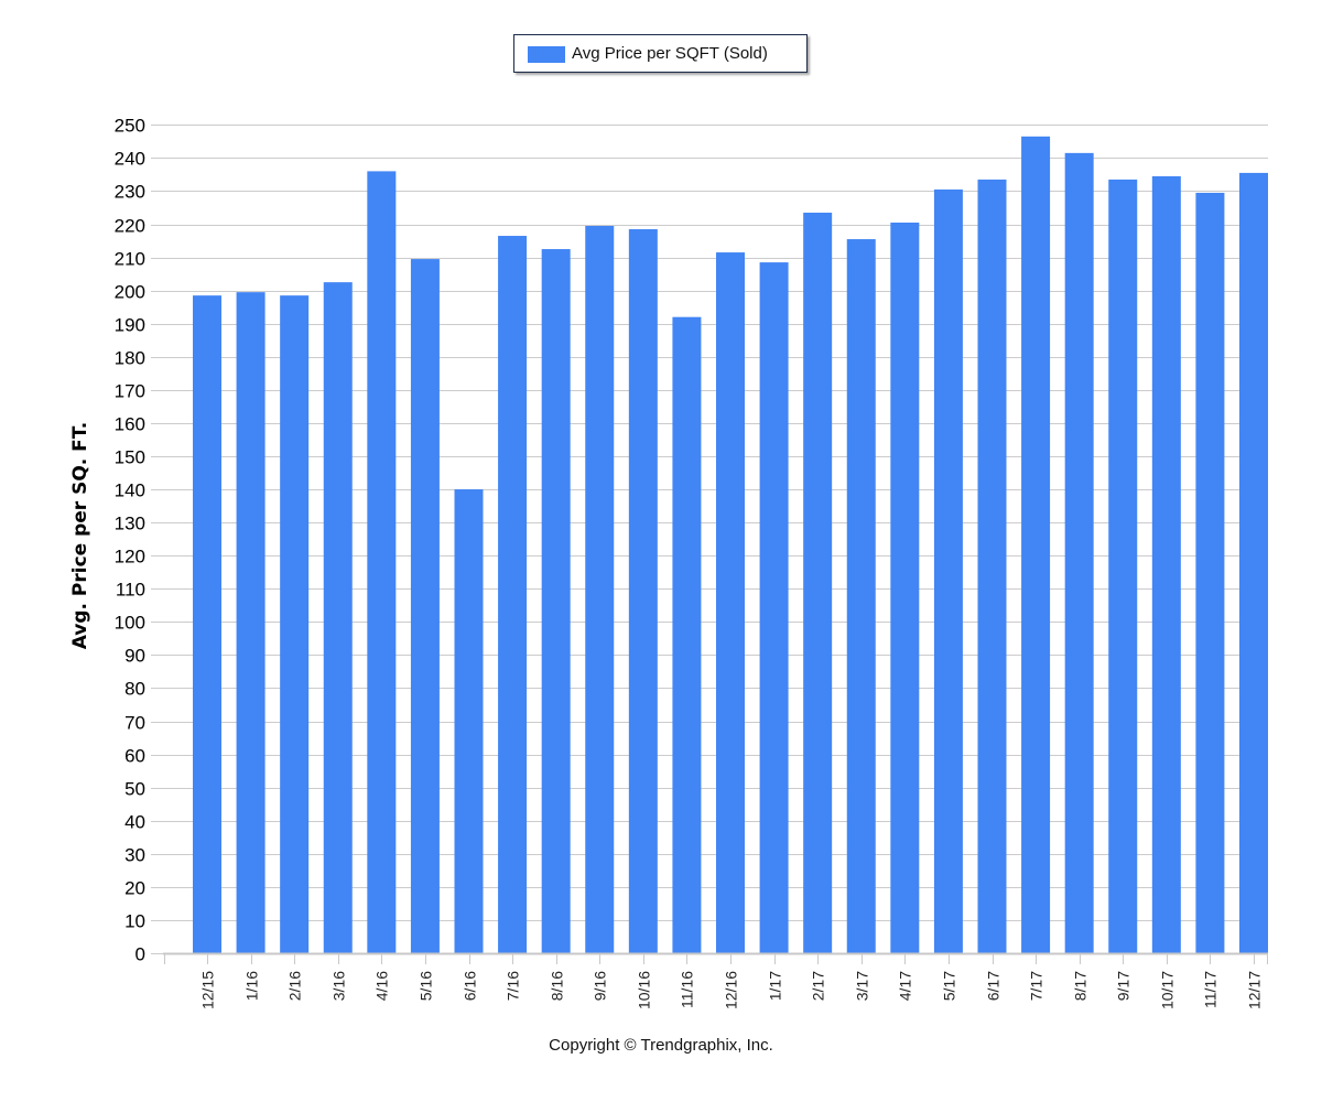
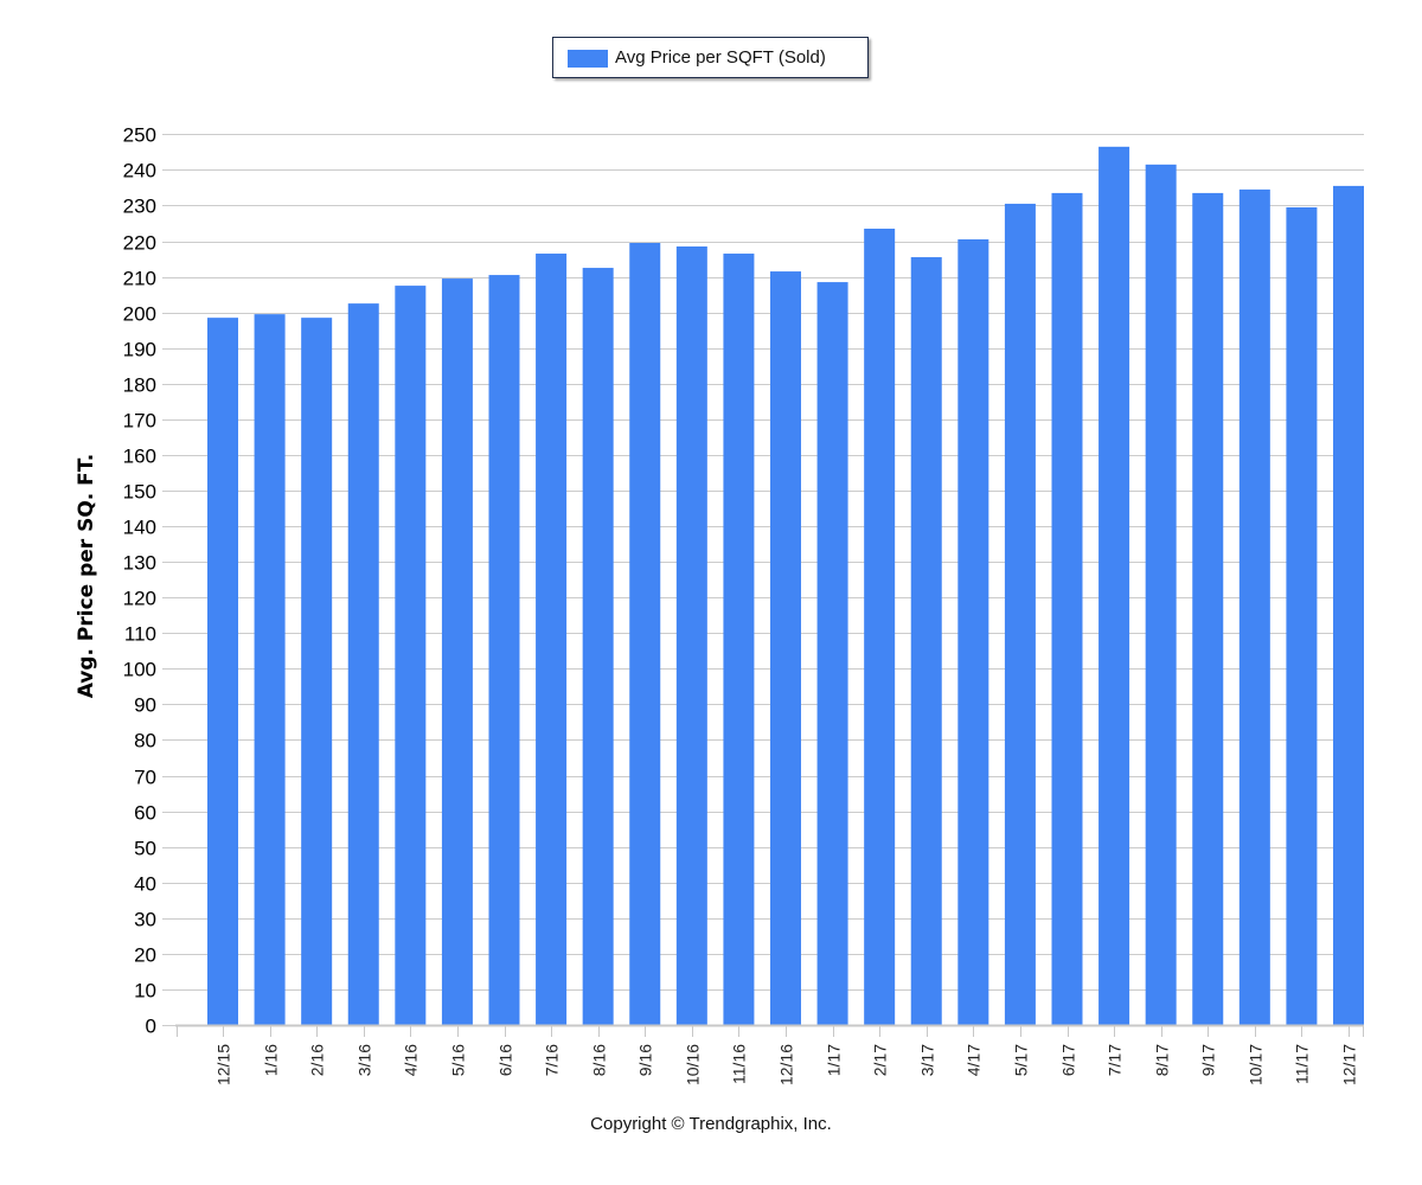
4/16: 236 -> 208
6/16: 140 -> 210
11/16: 192 -> 216
